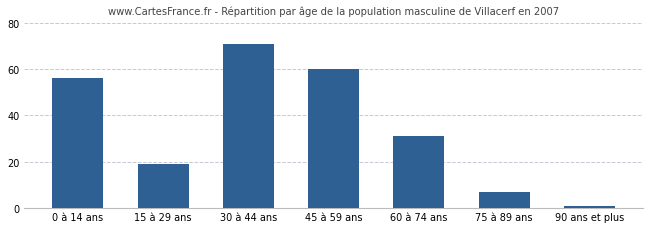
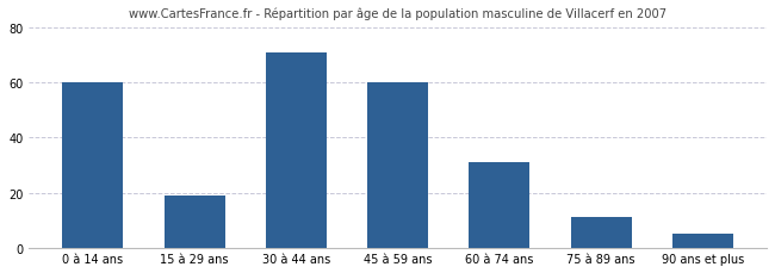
0 à 14 ans: 56 -> 60
75 à 89 ans: 7 -> 11
90 ans et plus: 1 -> 5
